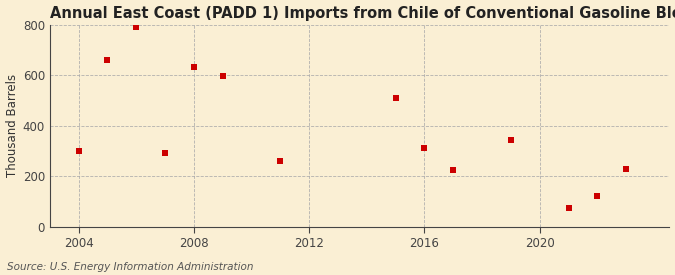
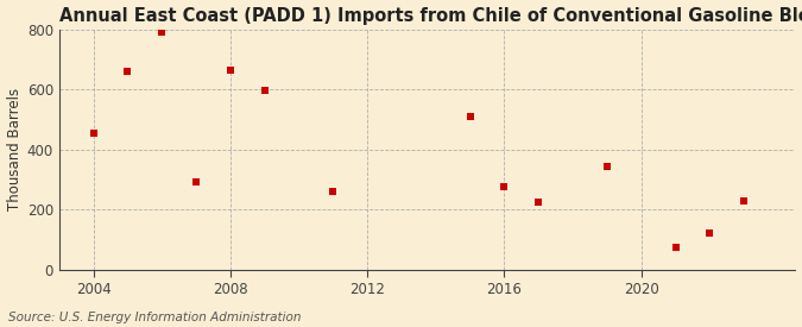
2004: 300 -> 455
2008: 630 -> 665
2016: 310 -> 275
